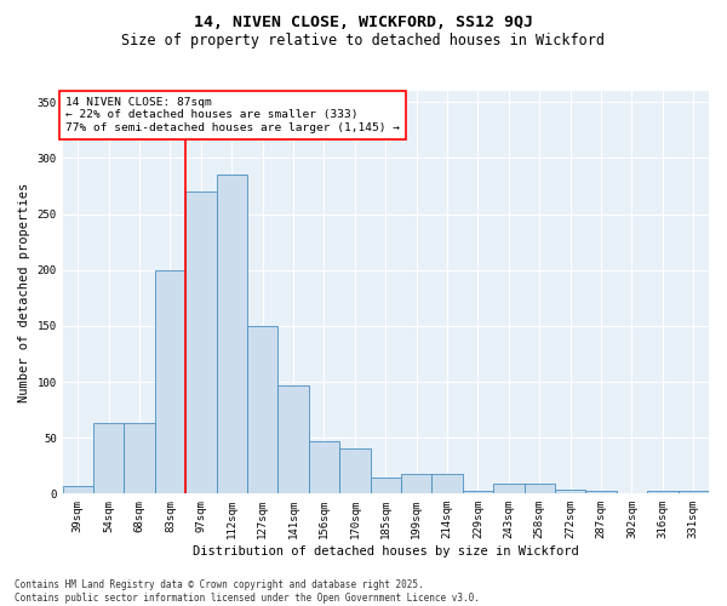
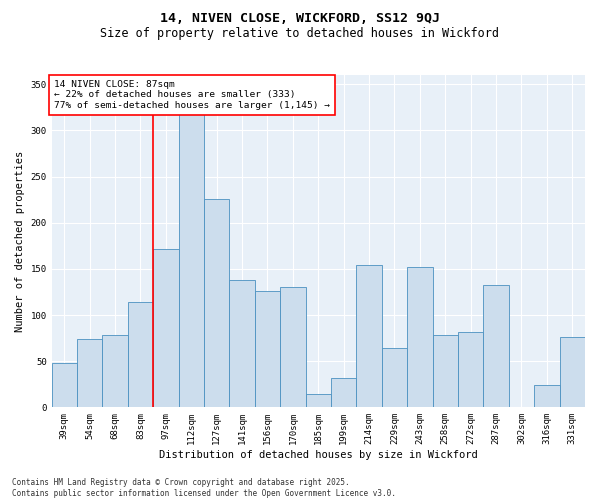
39sqm: 7 -> 48
54sqm: 63 -> 74
68sqm: 63 -> 78
83sqm: 200 -> 114
97sqm: 270 -> 172
112sqm: 285 -> 318
127sqm: 150 -> 226
141sqm: 97 -> 138
156sqm: 47 -> 126
170sqm: 40 -> 130
199sqm: 18 -> 32
214sqm: 18 -> 154
229sqm: 2 -> 64
243sqm: 9 -> 152
258sqm: 9 -> 78
272sqm: 4 -> 82
287sqm: 2 -> 132
316sqm: 3 -> 24
331sqm: 2 -> 76
